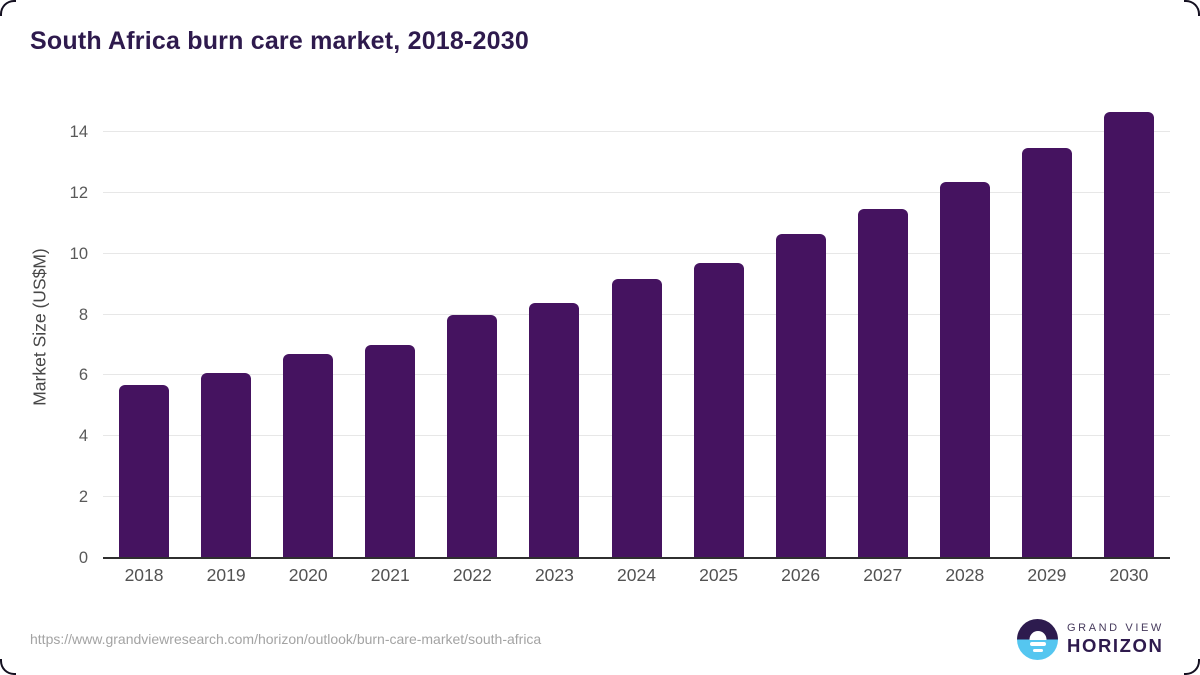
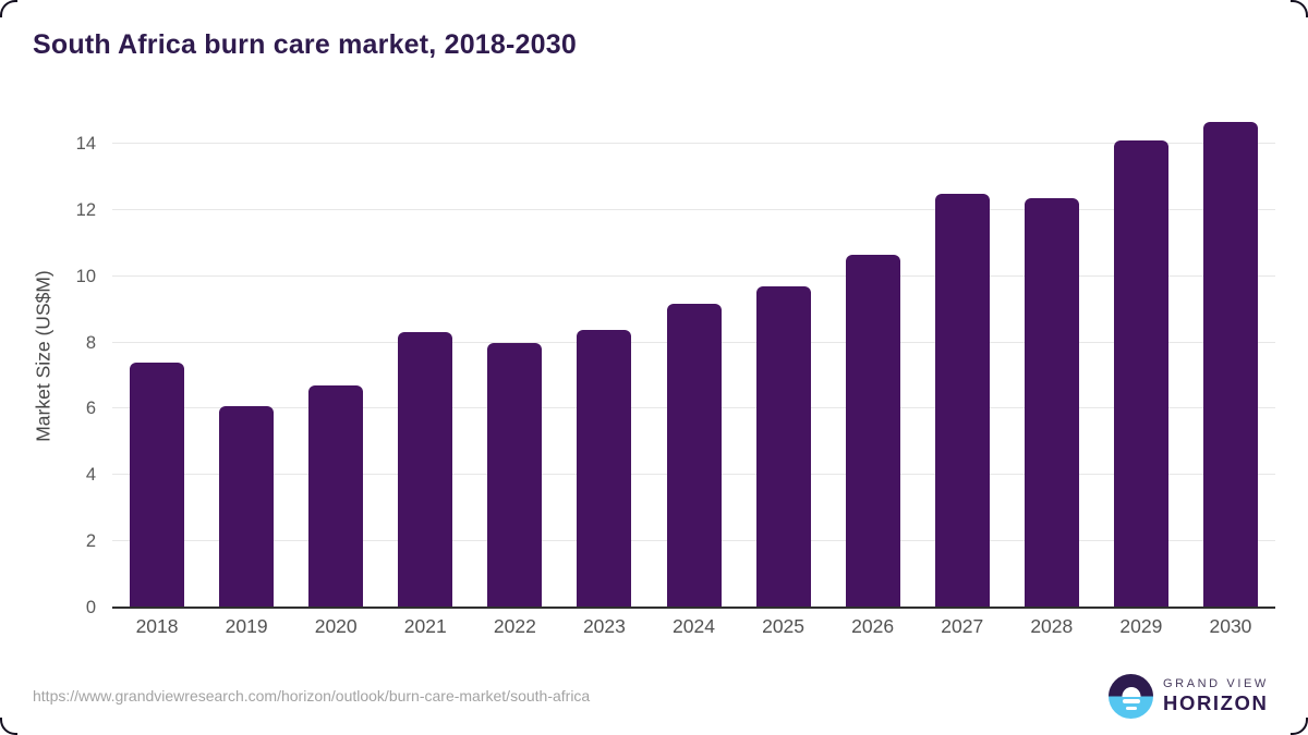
2018: 5.7 -> 7.4
2021: 7.0 -> 8.3
2027: 11.5 -> 12.5
2029: 13.5 -> 14.1
